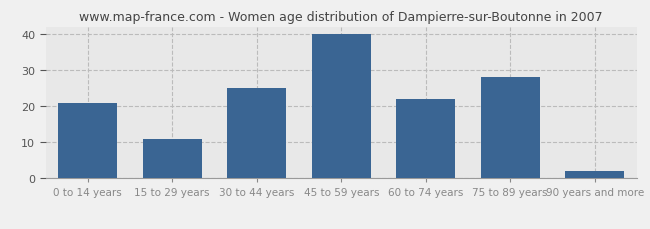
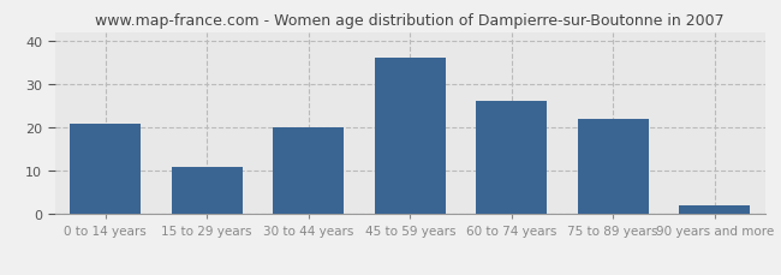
30 to 44 years: 25 -> 20
45 to 59 years: 40 -> 36
60 to 74 years: 22 -> 26
75 to 89 years: 28 -> 22
